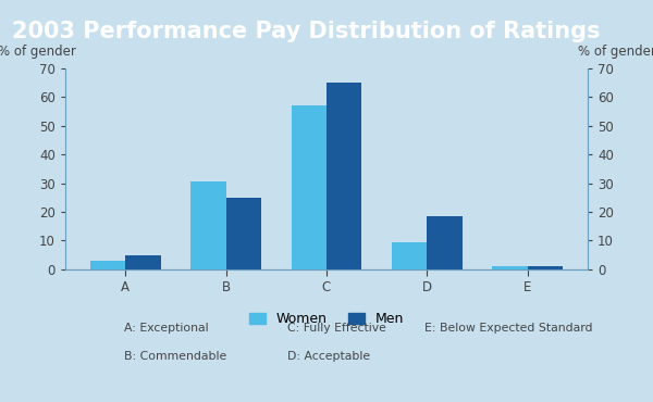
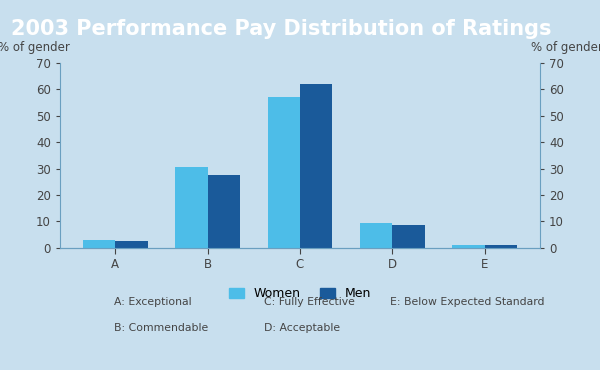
Men/A: 5.0 -> 2.5
Men/B: 25.0 -> 27.5
Men/C: 65.0 -> 62.0
Men/D: 18.5 -> 8.5
